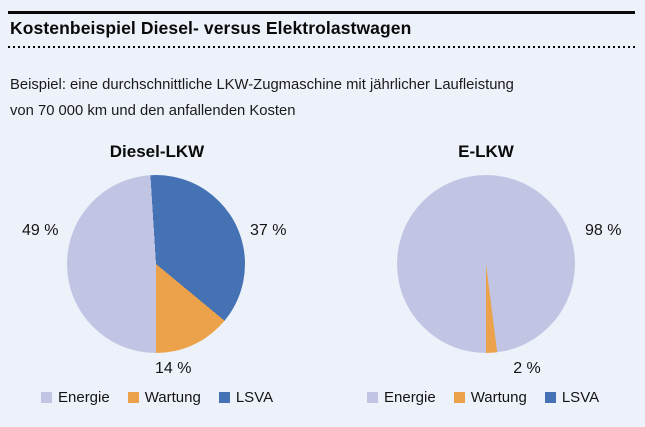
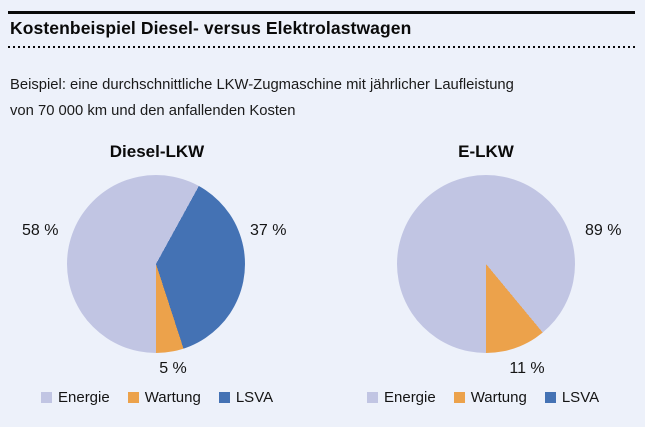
Diesel-LKW/Energie: 49 -> 58
Diesel-LKW/Wartung: 14 -> 5
E-LKW/Energie: 98 -> 89
E-LKW/Wartung: 2 -> 11
